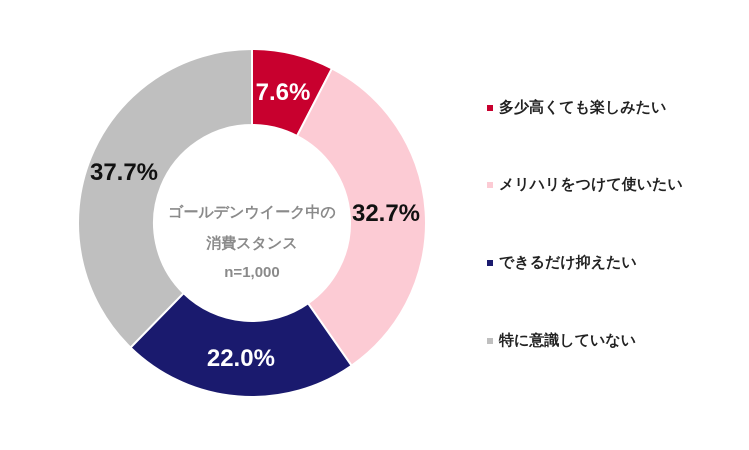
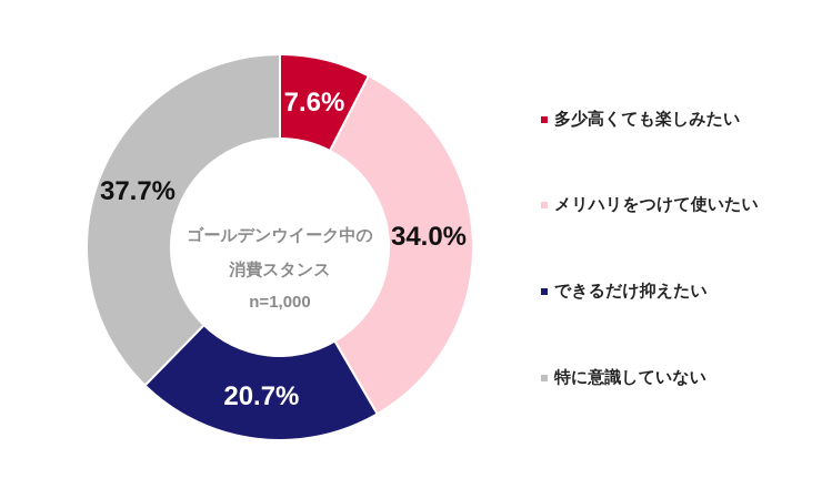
メリハリをつけて使いたい: 32.7% -> 34.0%
できるだけ抑えたい: 22.0% -> 20.7%
